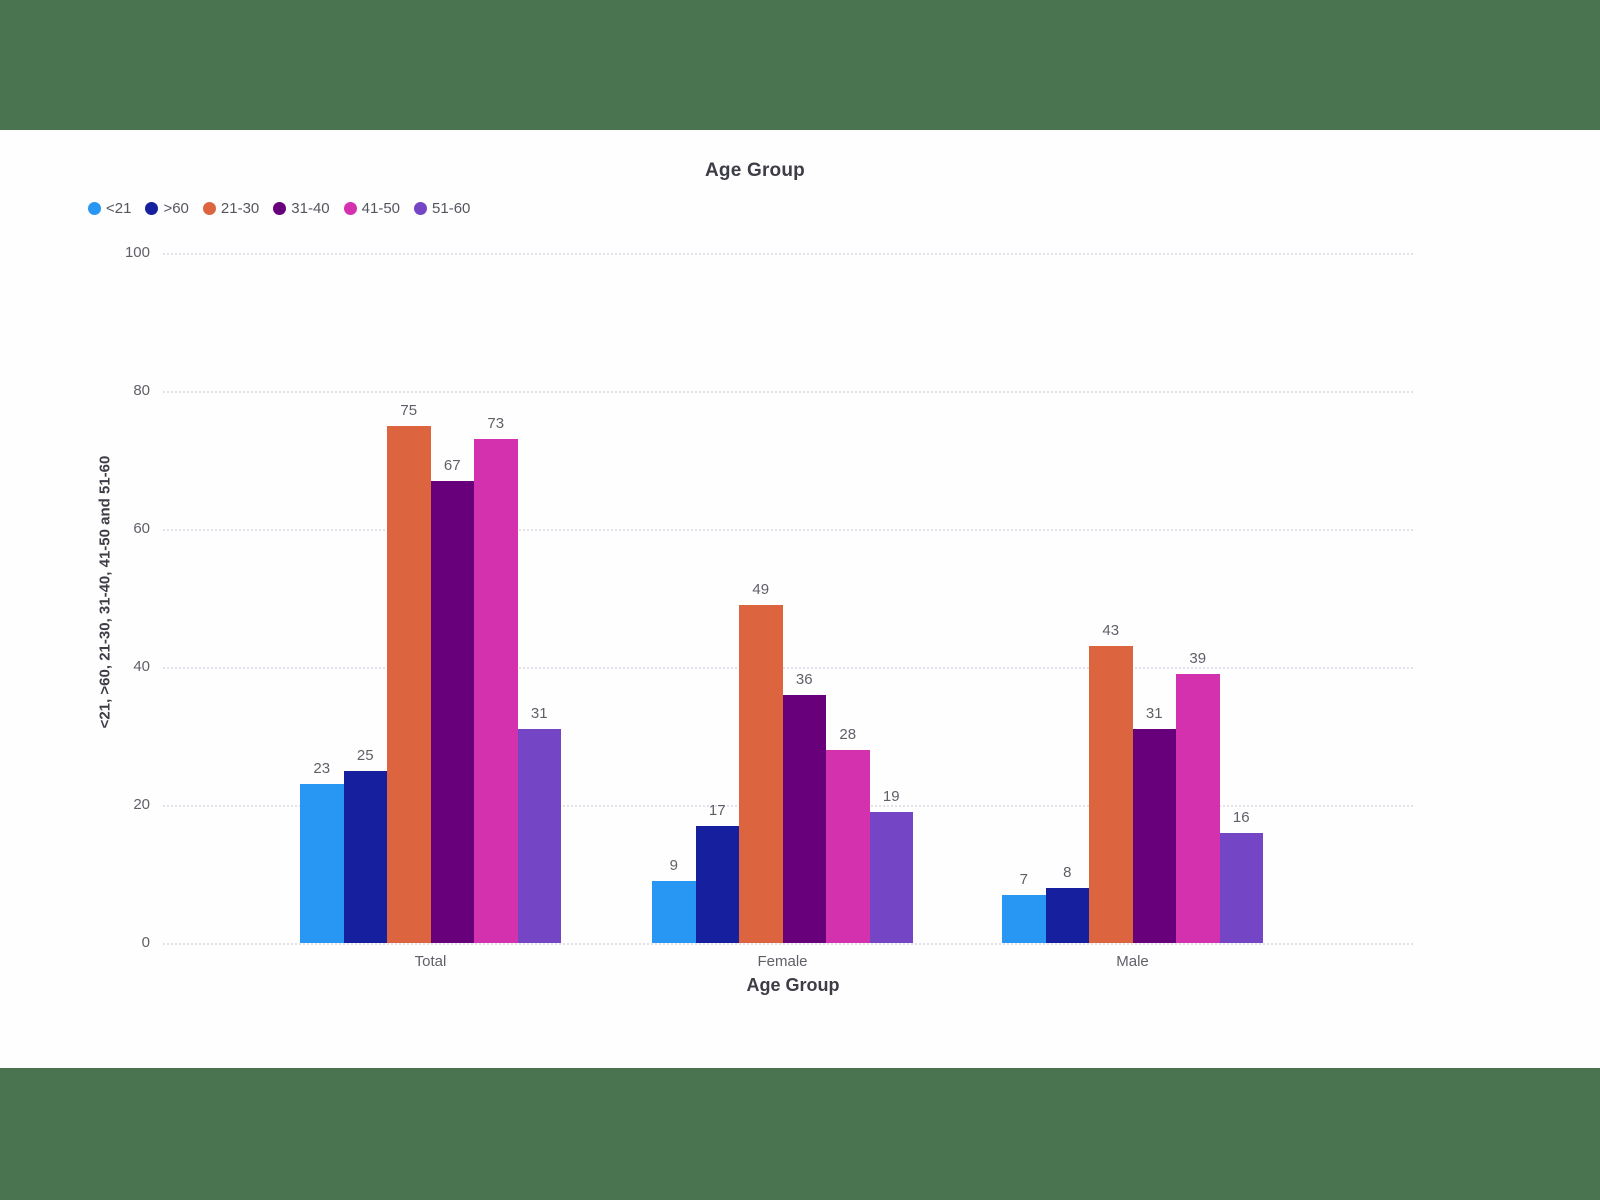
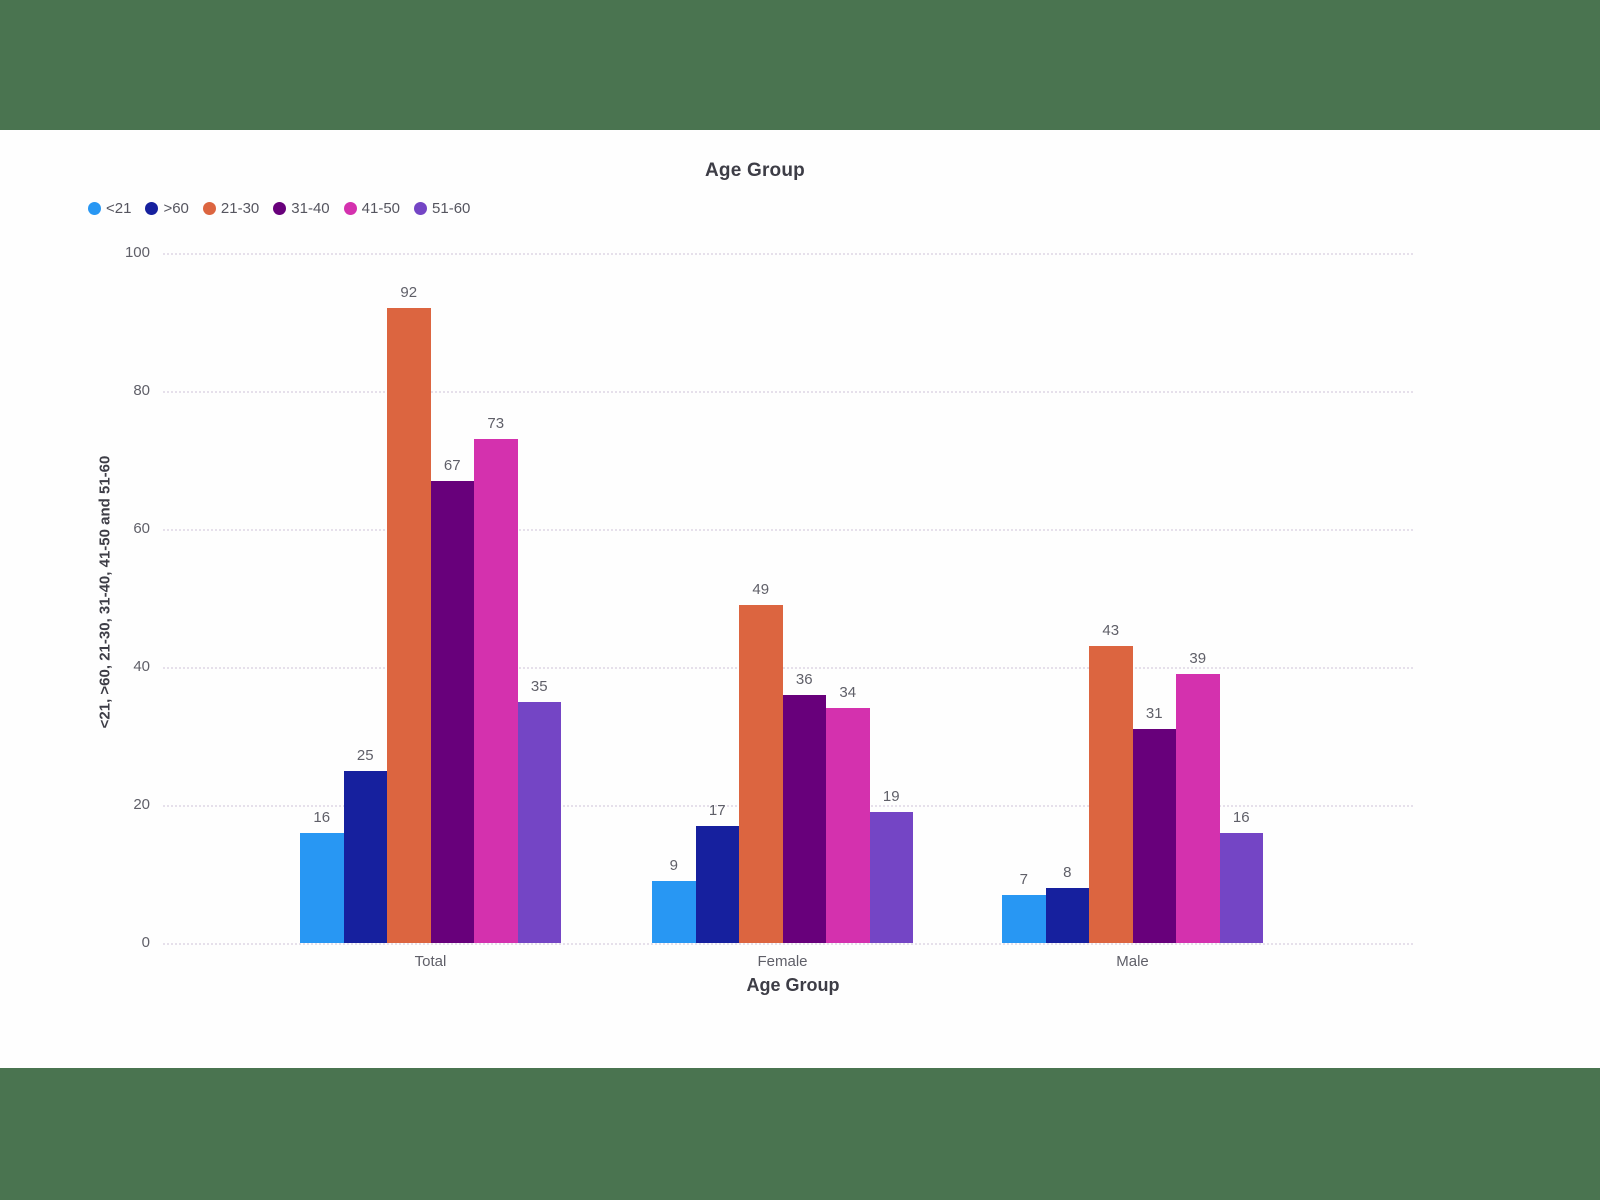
<21/Total: 23 -> 16
21-30/Total: 75 -> 92
51-60/Total: 31 -> 35
41-50/Female: 28 -> 34
